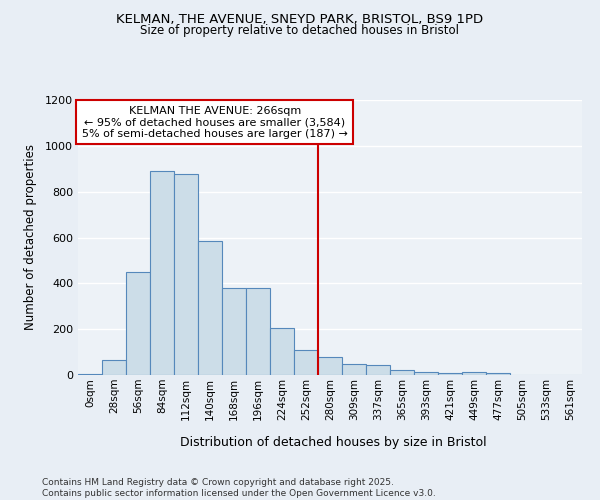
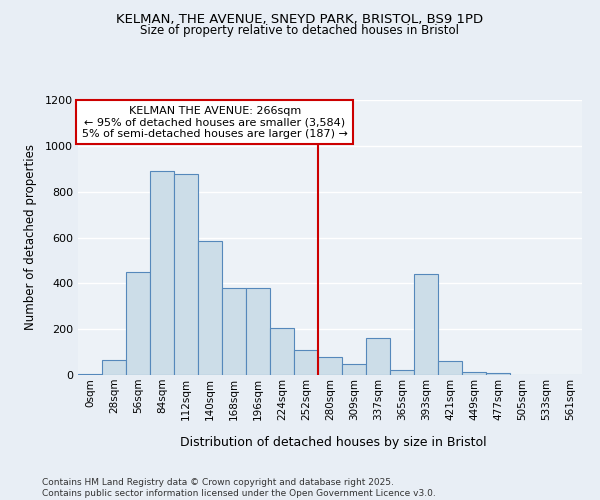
337sqm: 45 -> 160
393sqm: 12 -> 440
421sqm: 8 -> 60
